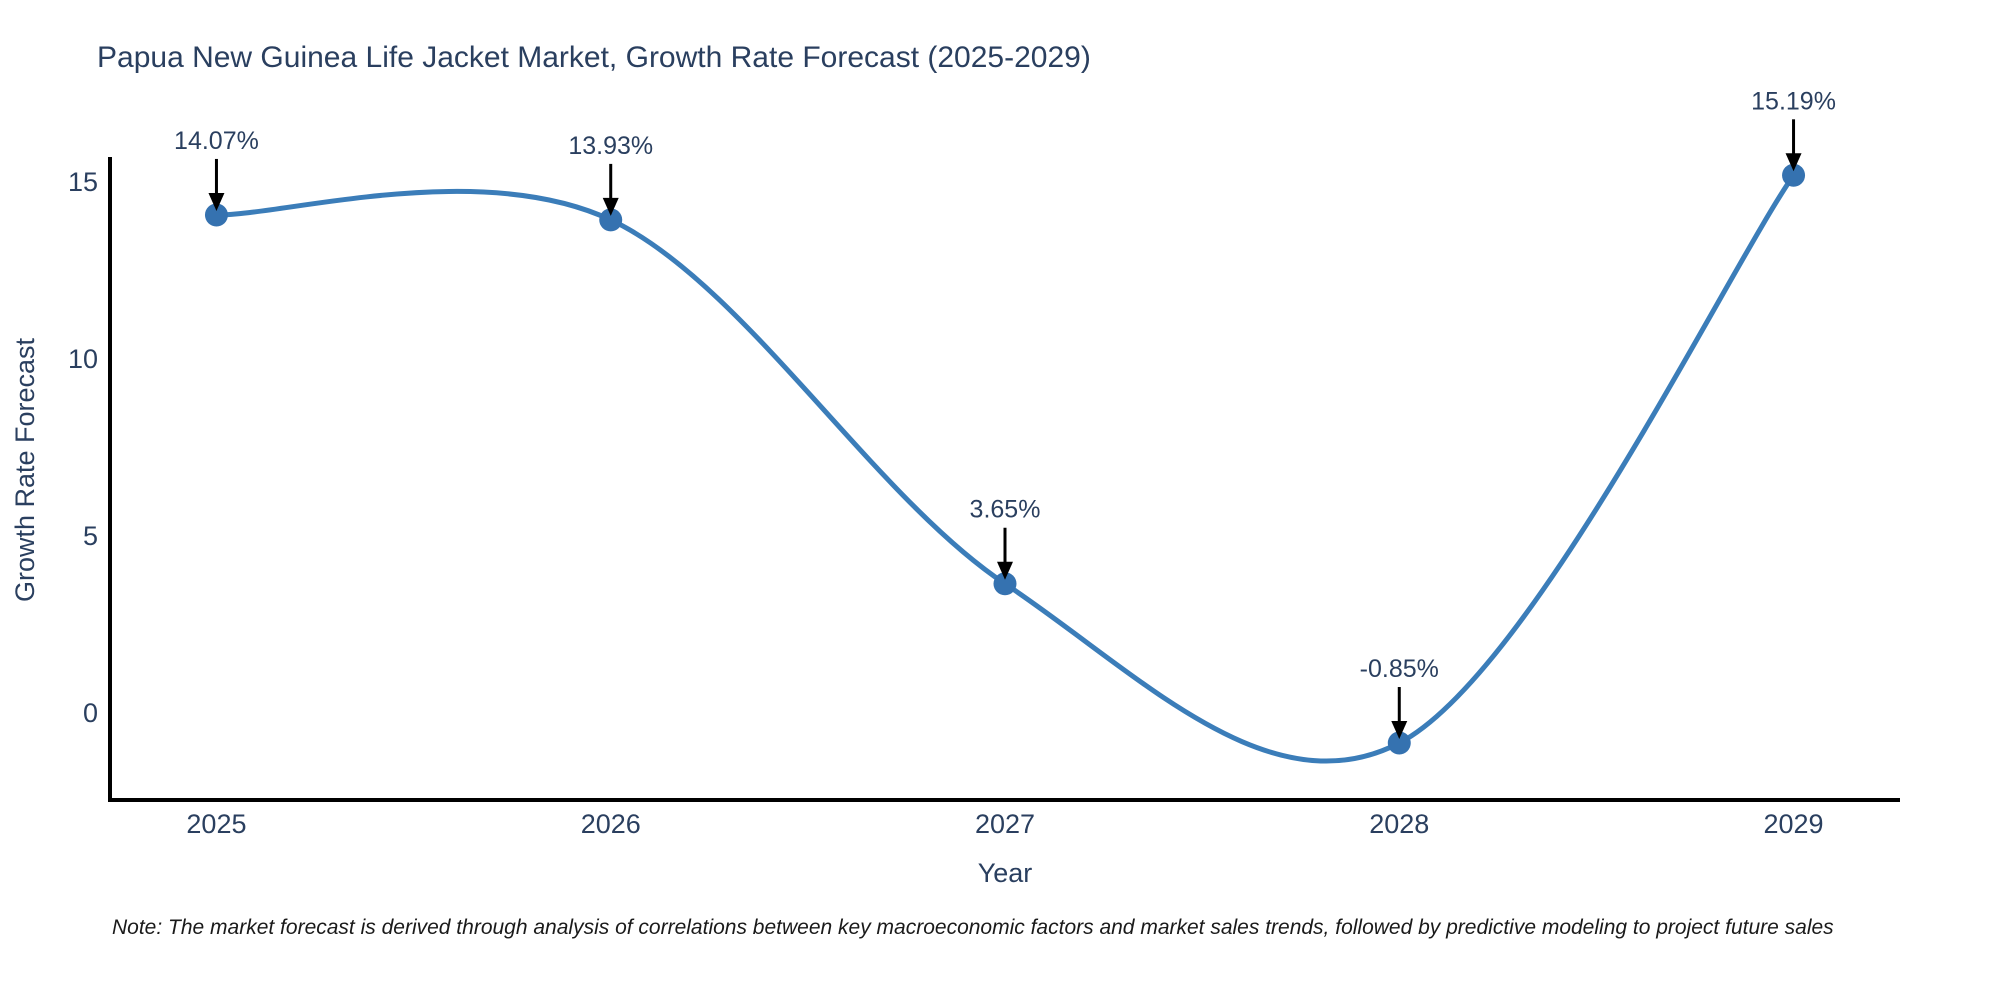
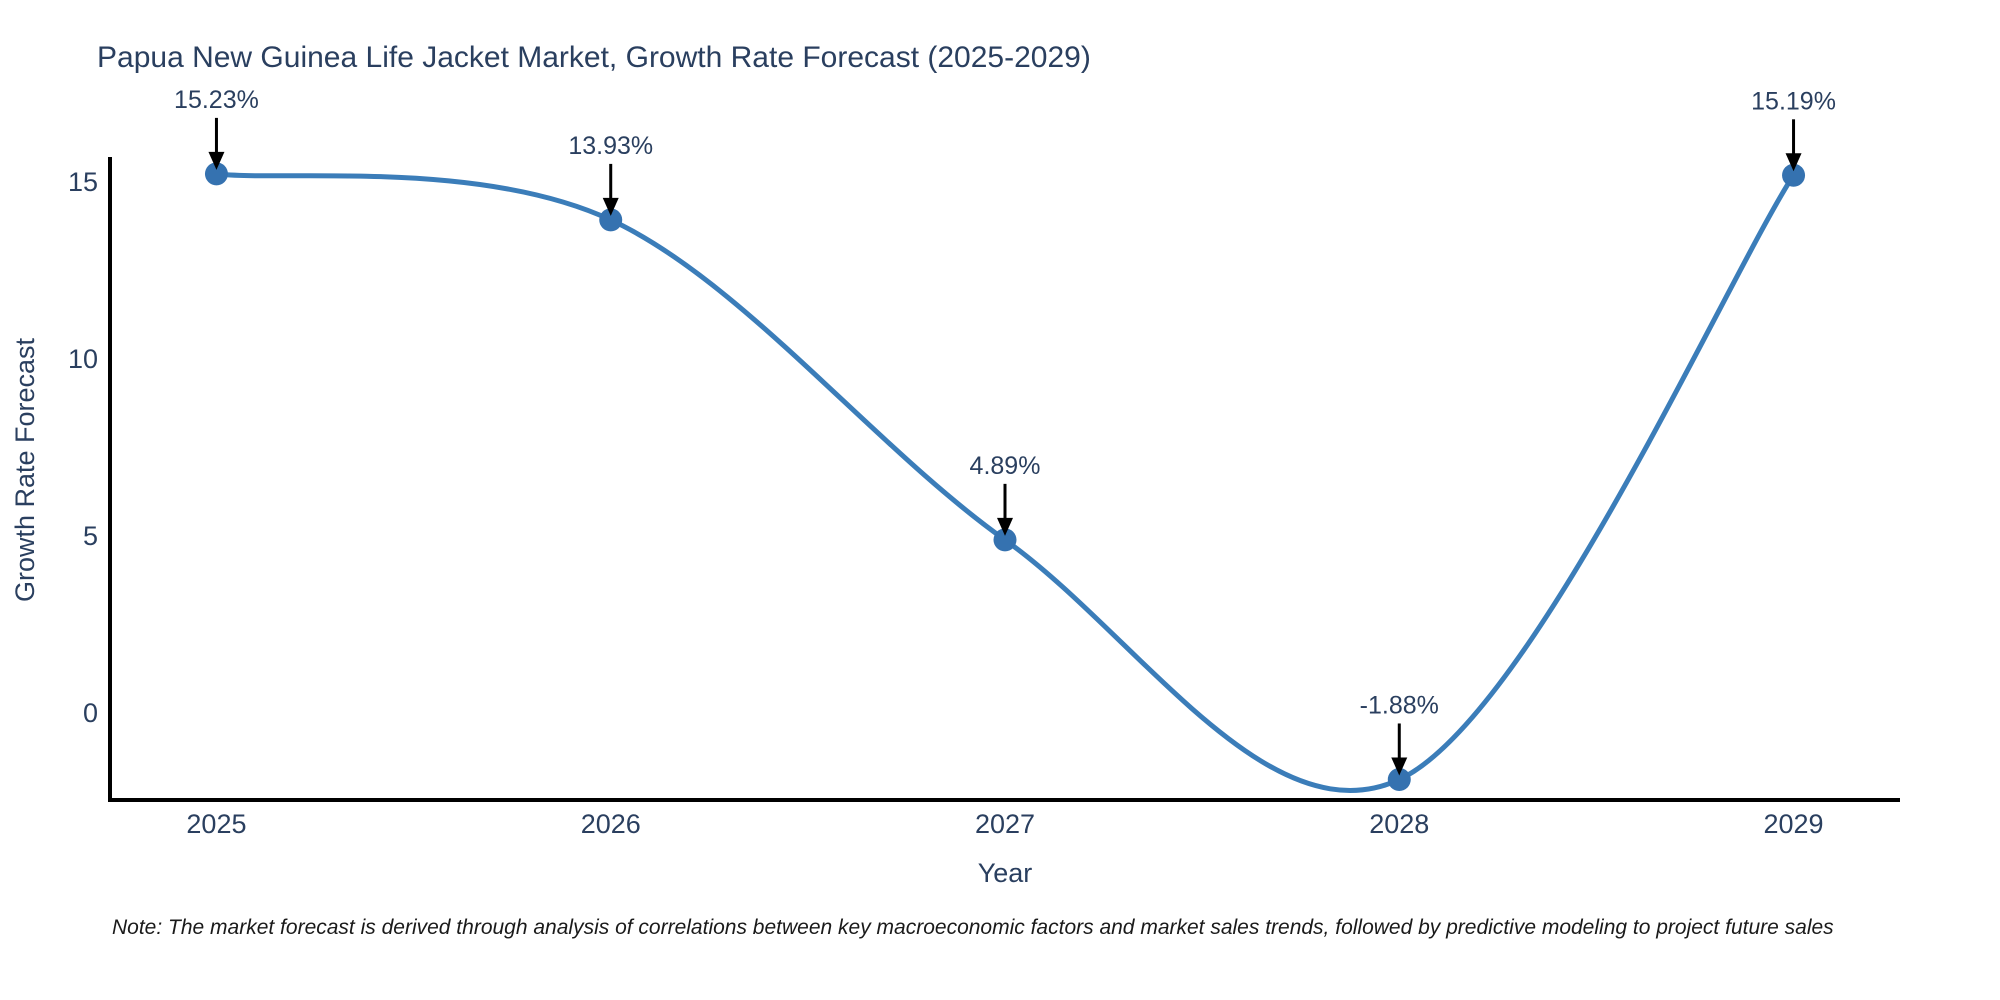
2025: 14.07% -> 15.23%
2027: 3.65% -> 4.89%
2028: -0.85% -> -1.88%
